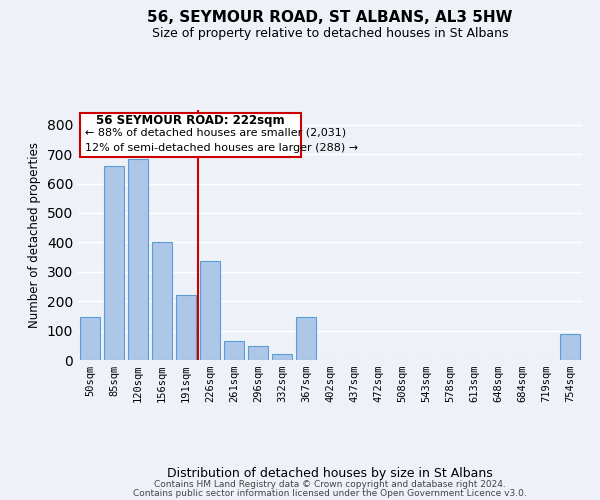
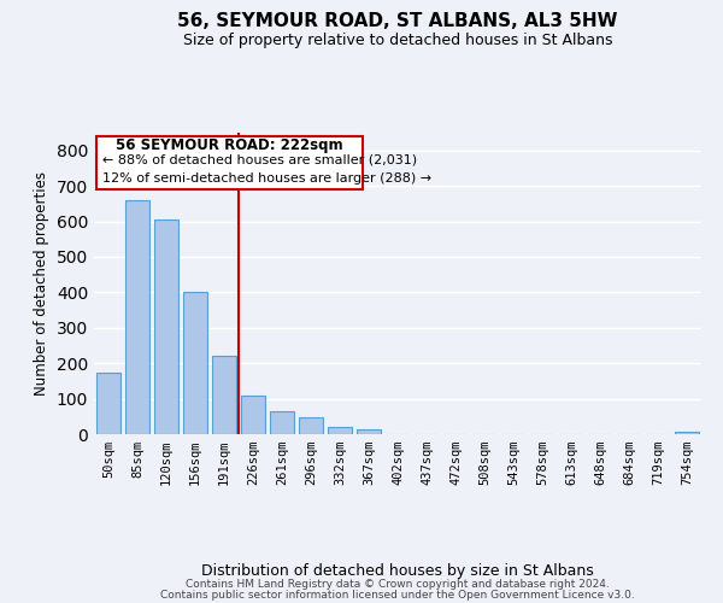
50sqm: 145 -> 175
120sqm: 685 -> 605
226sqm: 335 -> 110
367sqm: 145 -> 15
754sqm: 90 -> 8
